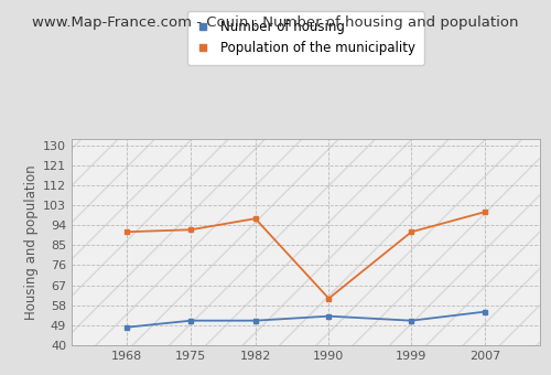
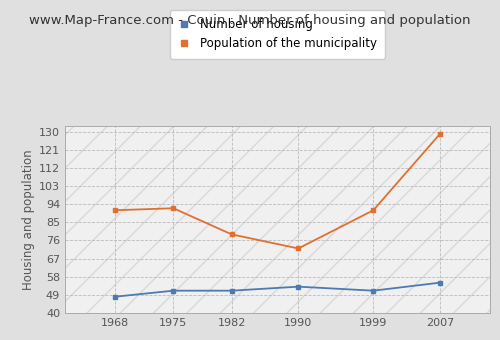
Population of the municipality/1982: 97 -> 79
Population of the municipality/1990: 61 -> 72
Population of the municipality/2007: 100 -> 129
